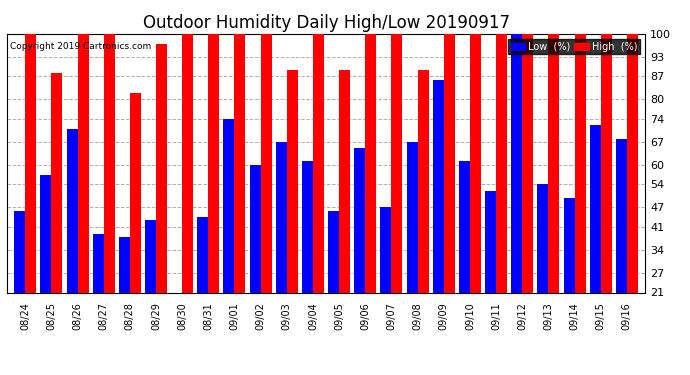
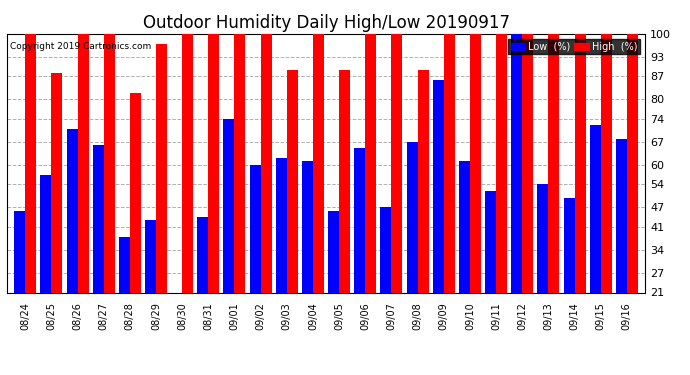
Low (%)/08/27: 39 -> 66
Low (%)/09/03: 67 -> 62
